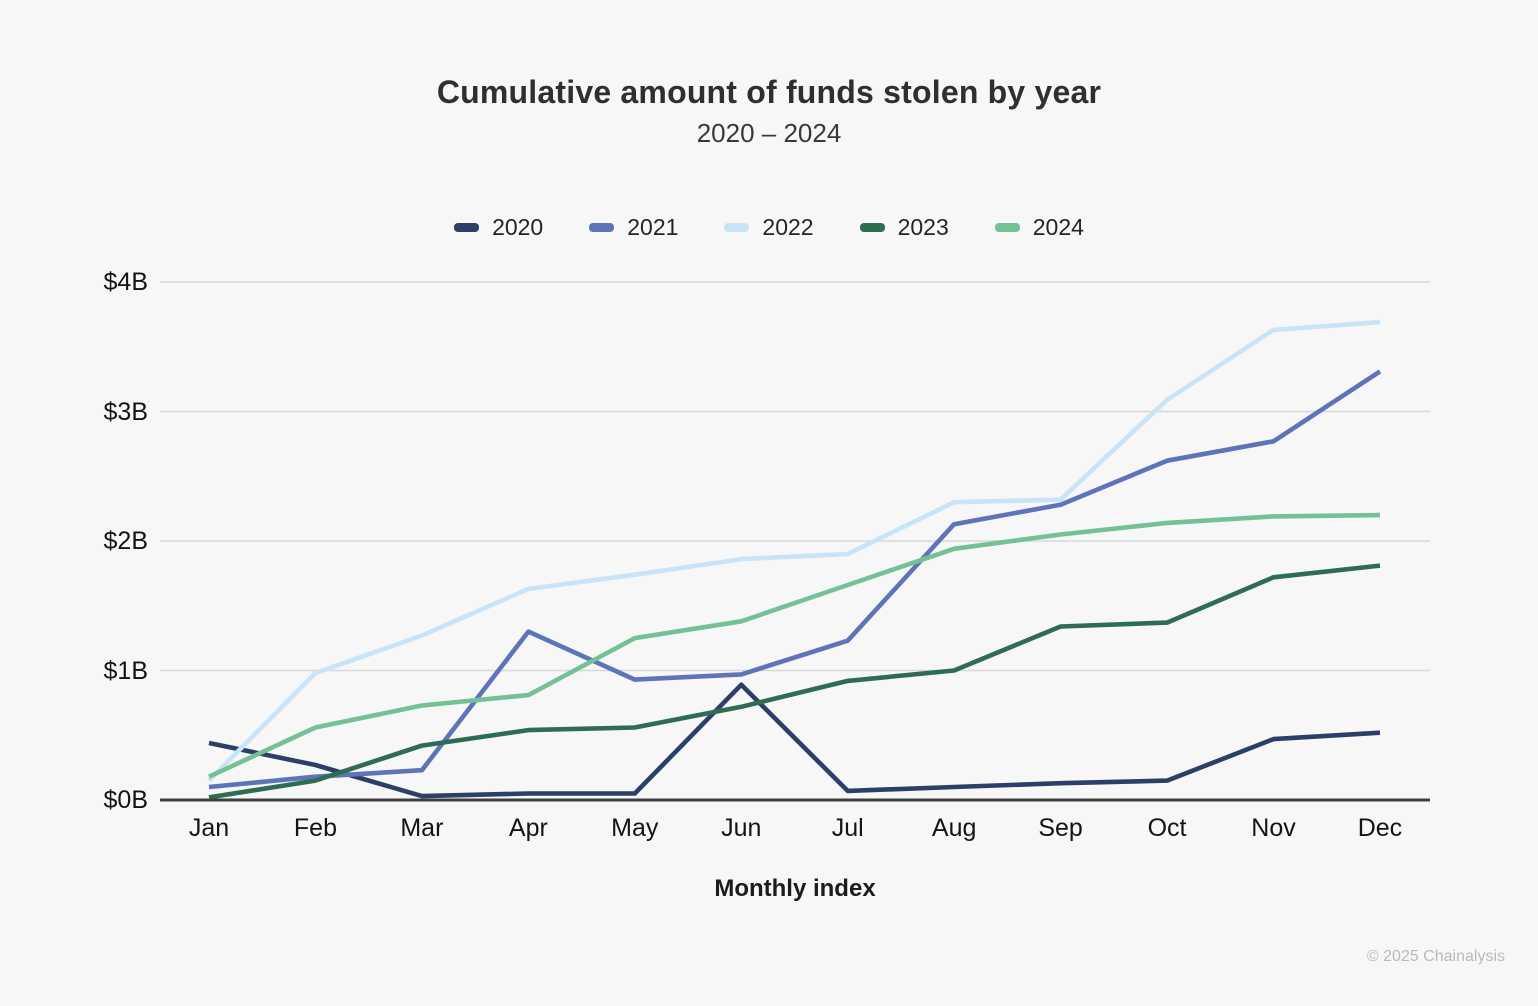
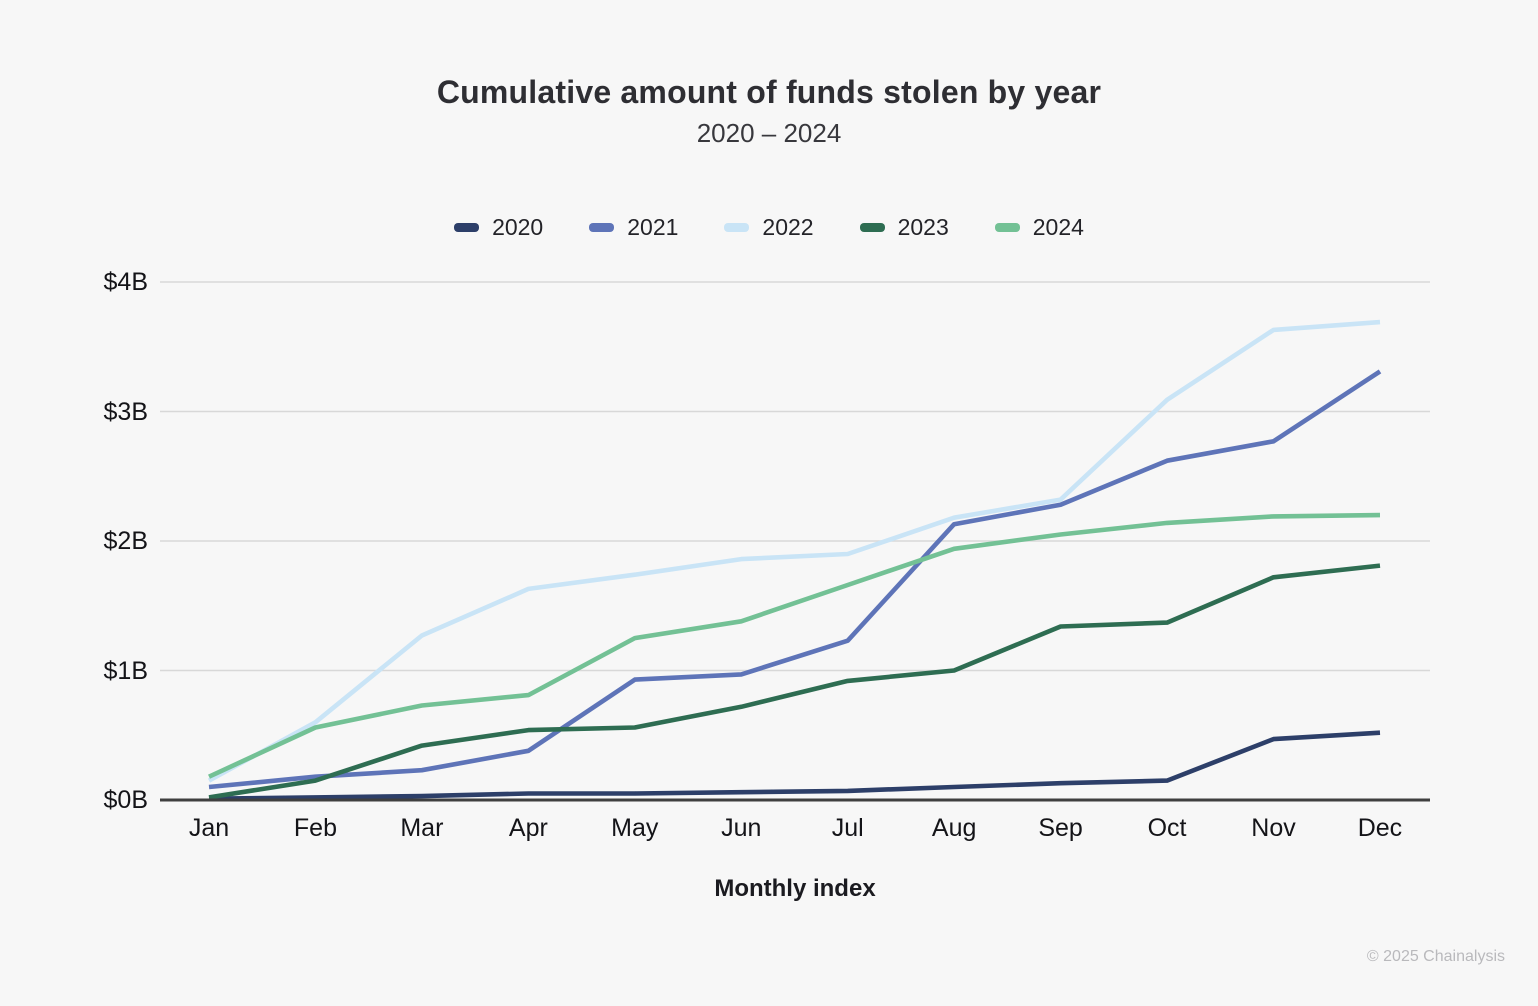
2020/Jan: $0.44B -> $0.01B
2020/Feb: $0.27B -> $0.02B
2022/Feb: $0.98B -> $0.60B
2021/Apr: $1.30B -> $0.38B
2020/Jun: $0.89B -> $0.06B
2022/Aug: $2.30B -> $2.18B
